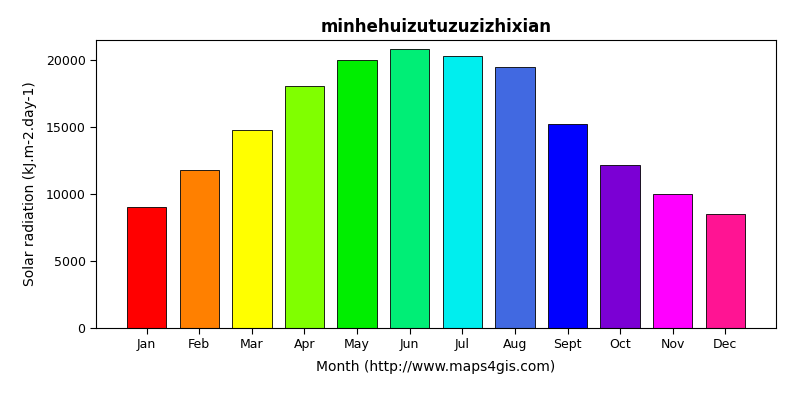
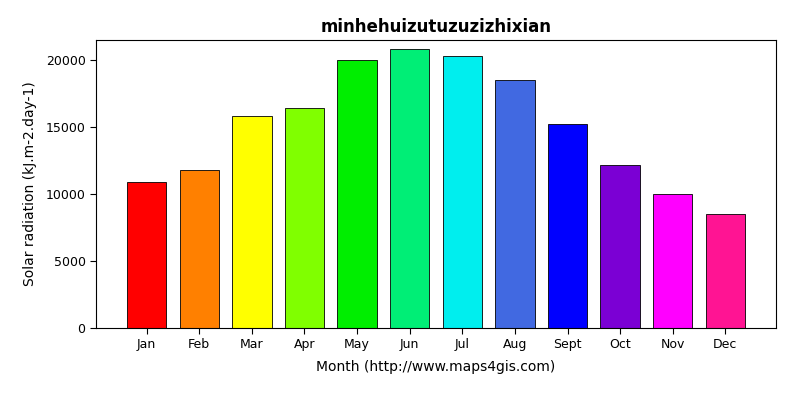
Jan: 9000 -> 10900
Mar: 14800 -> 15800
Apr: 18100 -> 16400
Aug: 19500 -> 18500
